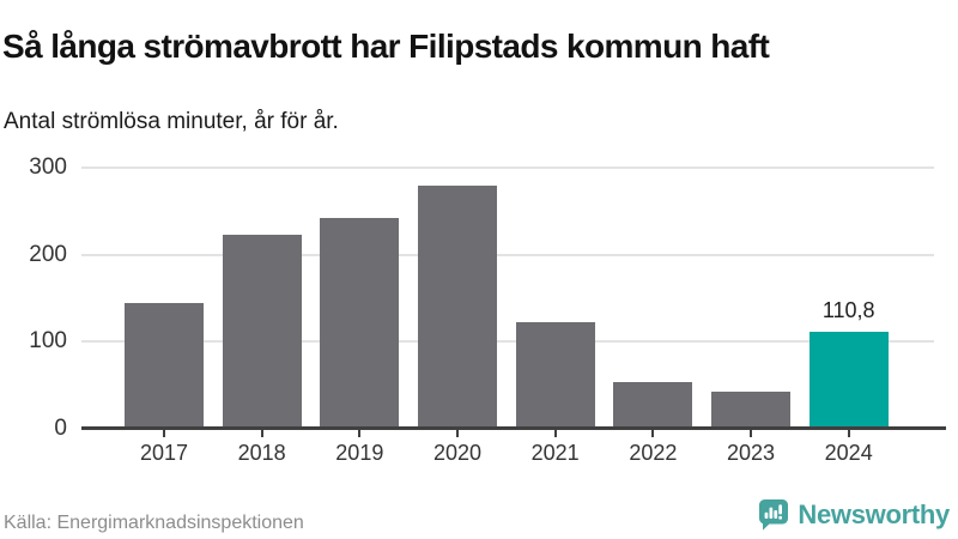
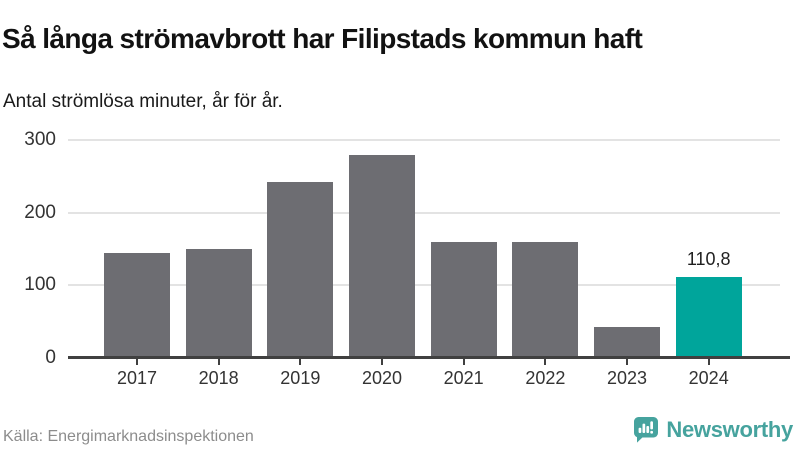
2018: 220 -> 150
2021: 120 -> 160
2022: 50 -> 160
